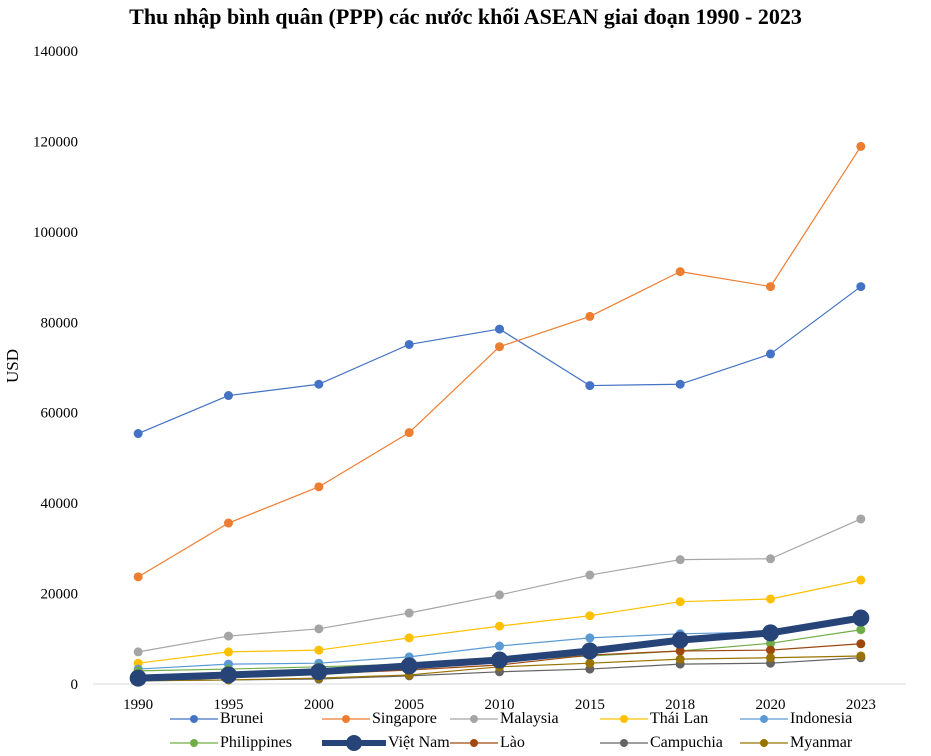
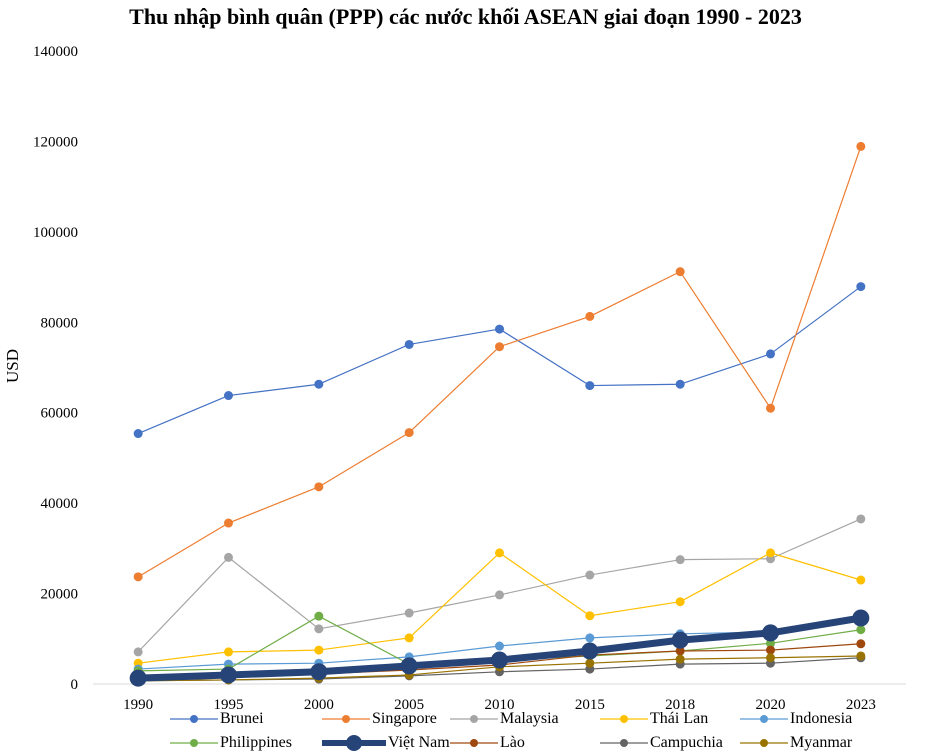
Malaysia/1995: 11000 -> 28000
Philippines/2000: 4000 -> 15000
Thái Lan/2010: 13000 -> 29000
Singapore/2020: 88000 -> 61000
Thái Lan/2020: 19000 -> 29000
